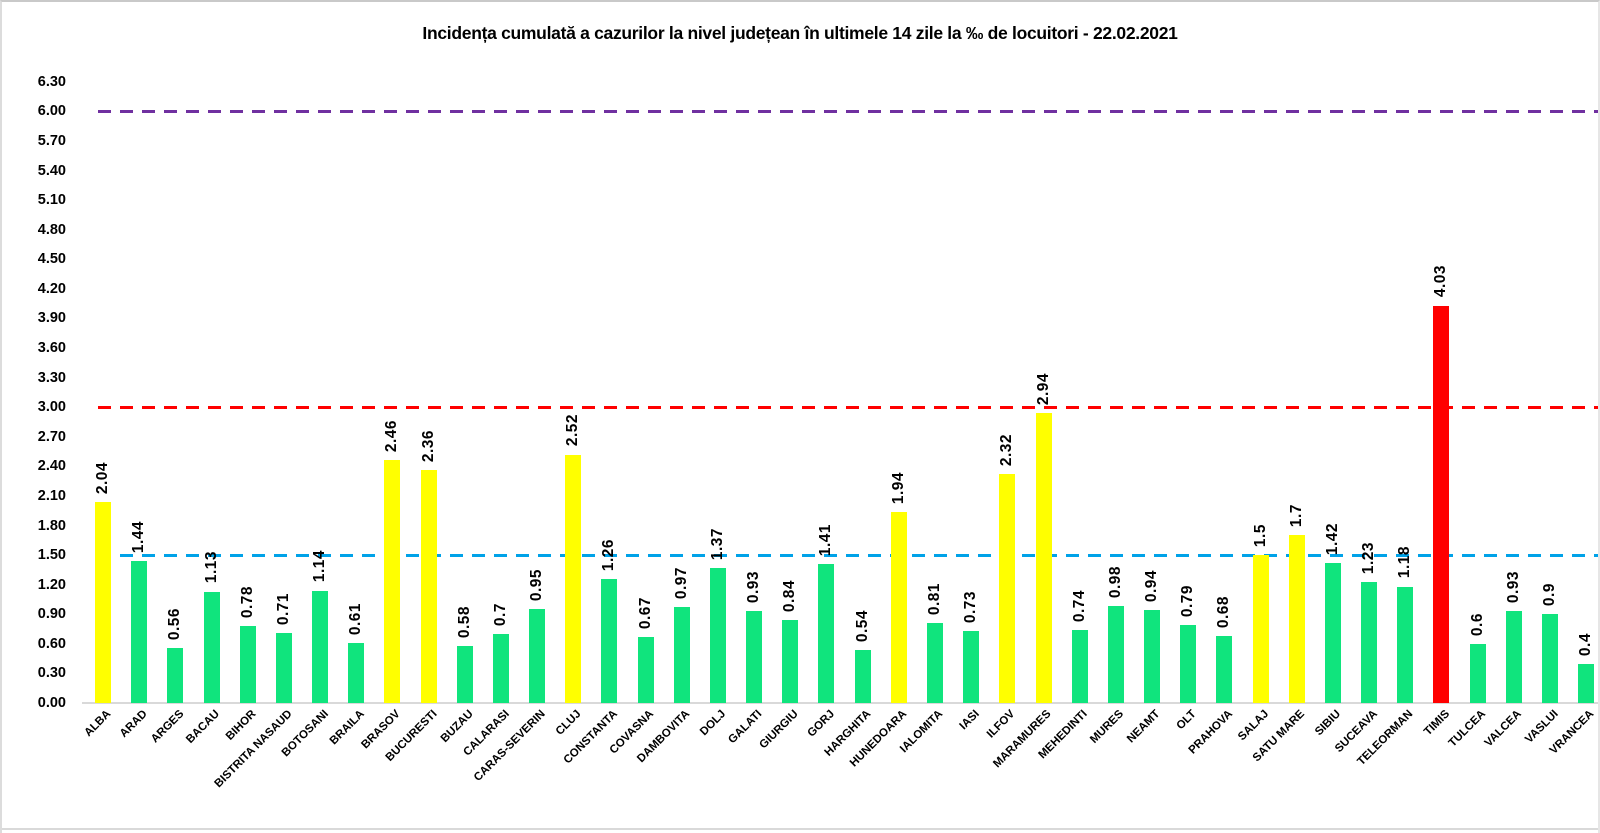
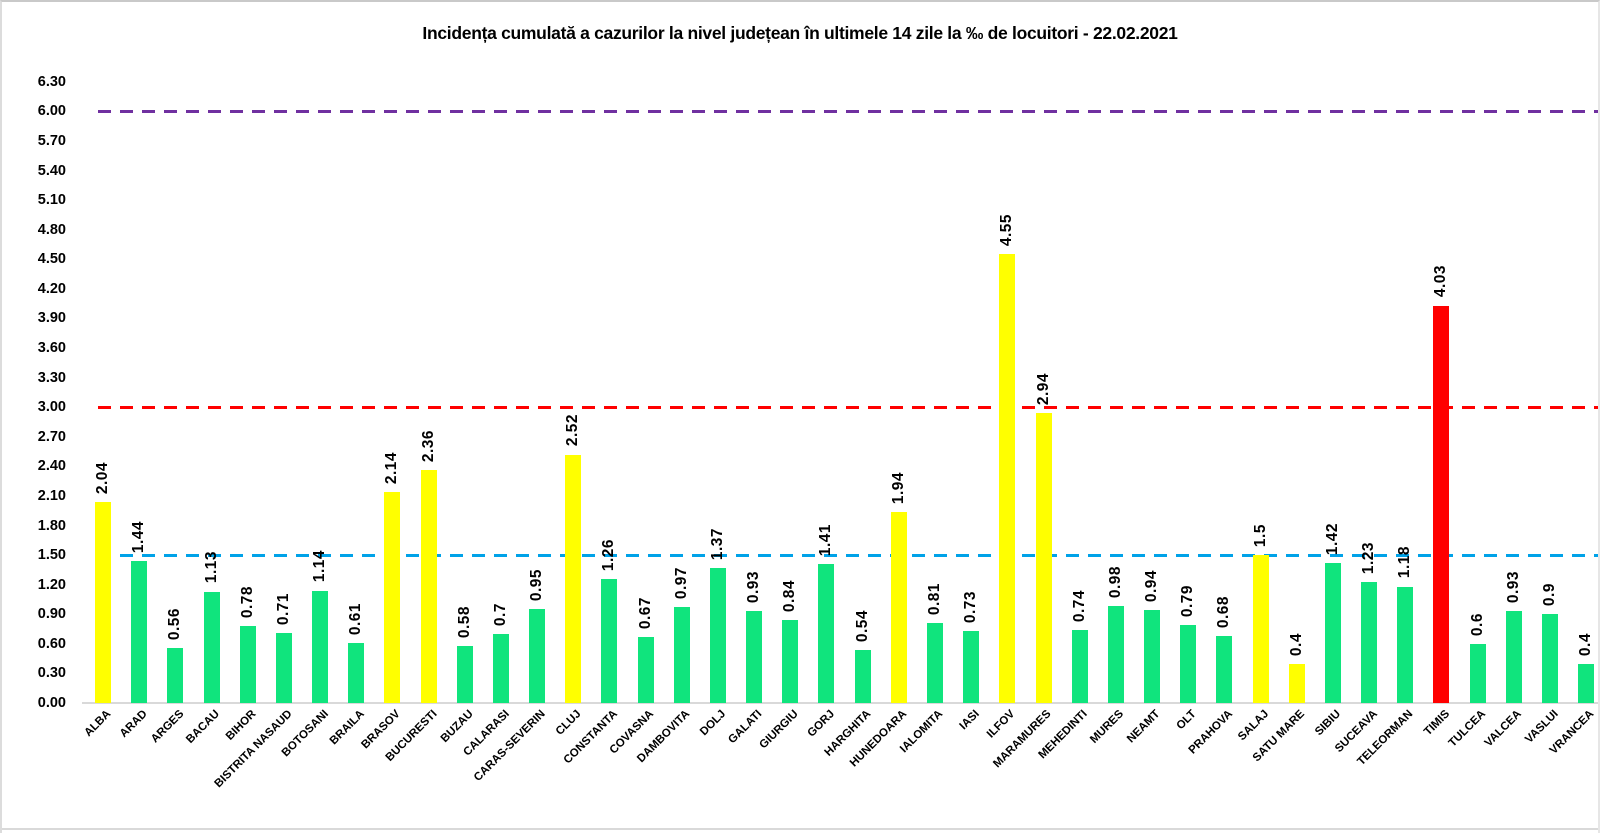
BRASOV: 2.46 -> 2.14
ILFOV: 2.32 -> 4.55
SATU MARE: 1.7 -> 0.4
